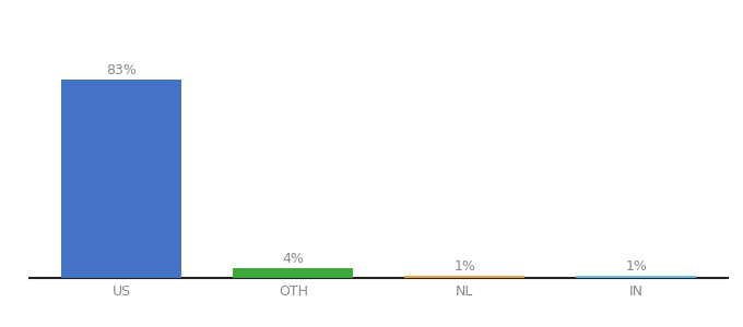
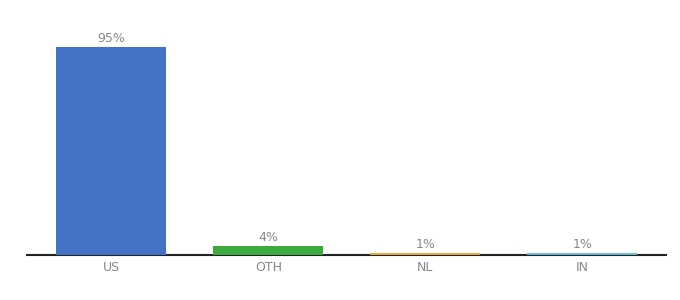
US: 83% -> 95%
